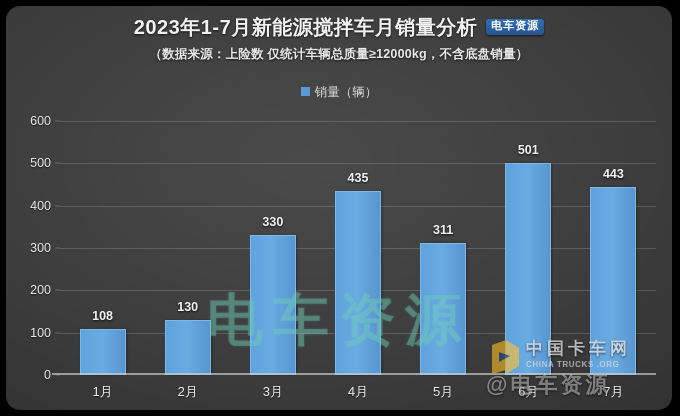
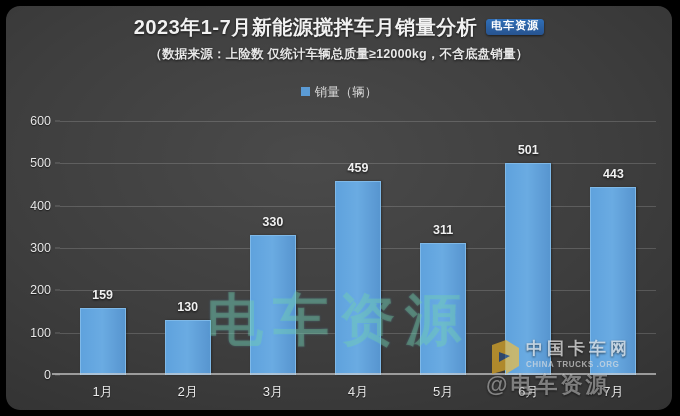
1月: 108 -> 159
4月: 435 -> 459
